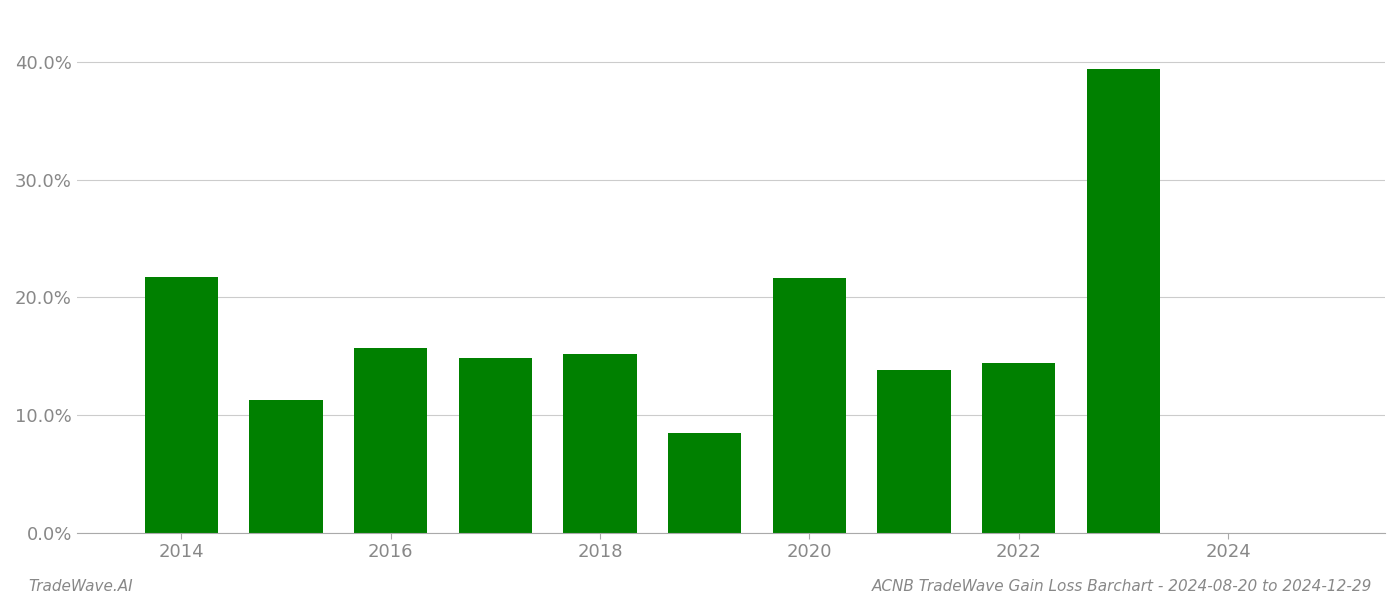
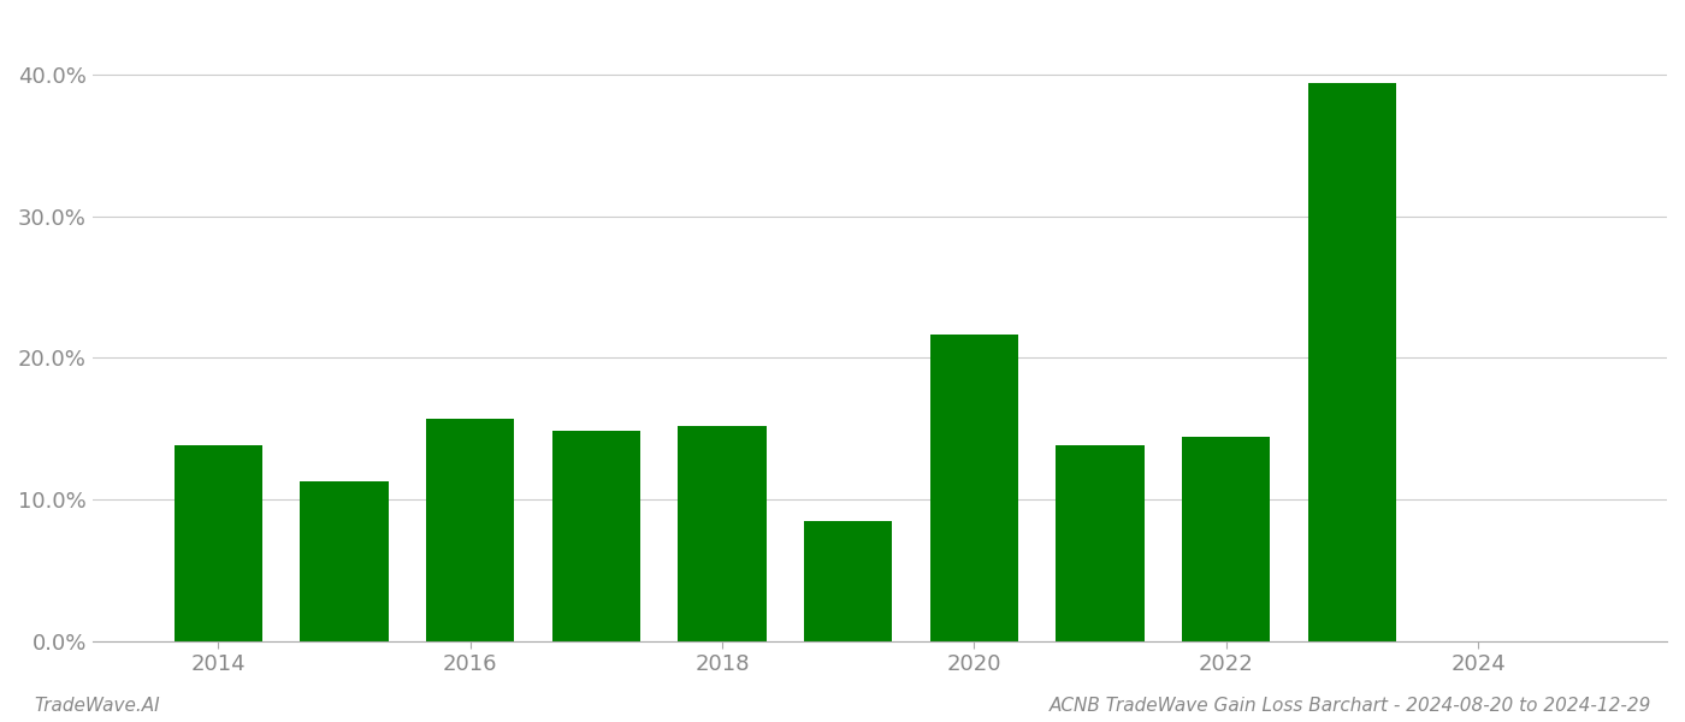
2014: 21.7% -> 13.8%
